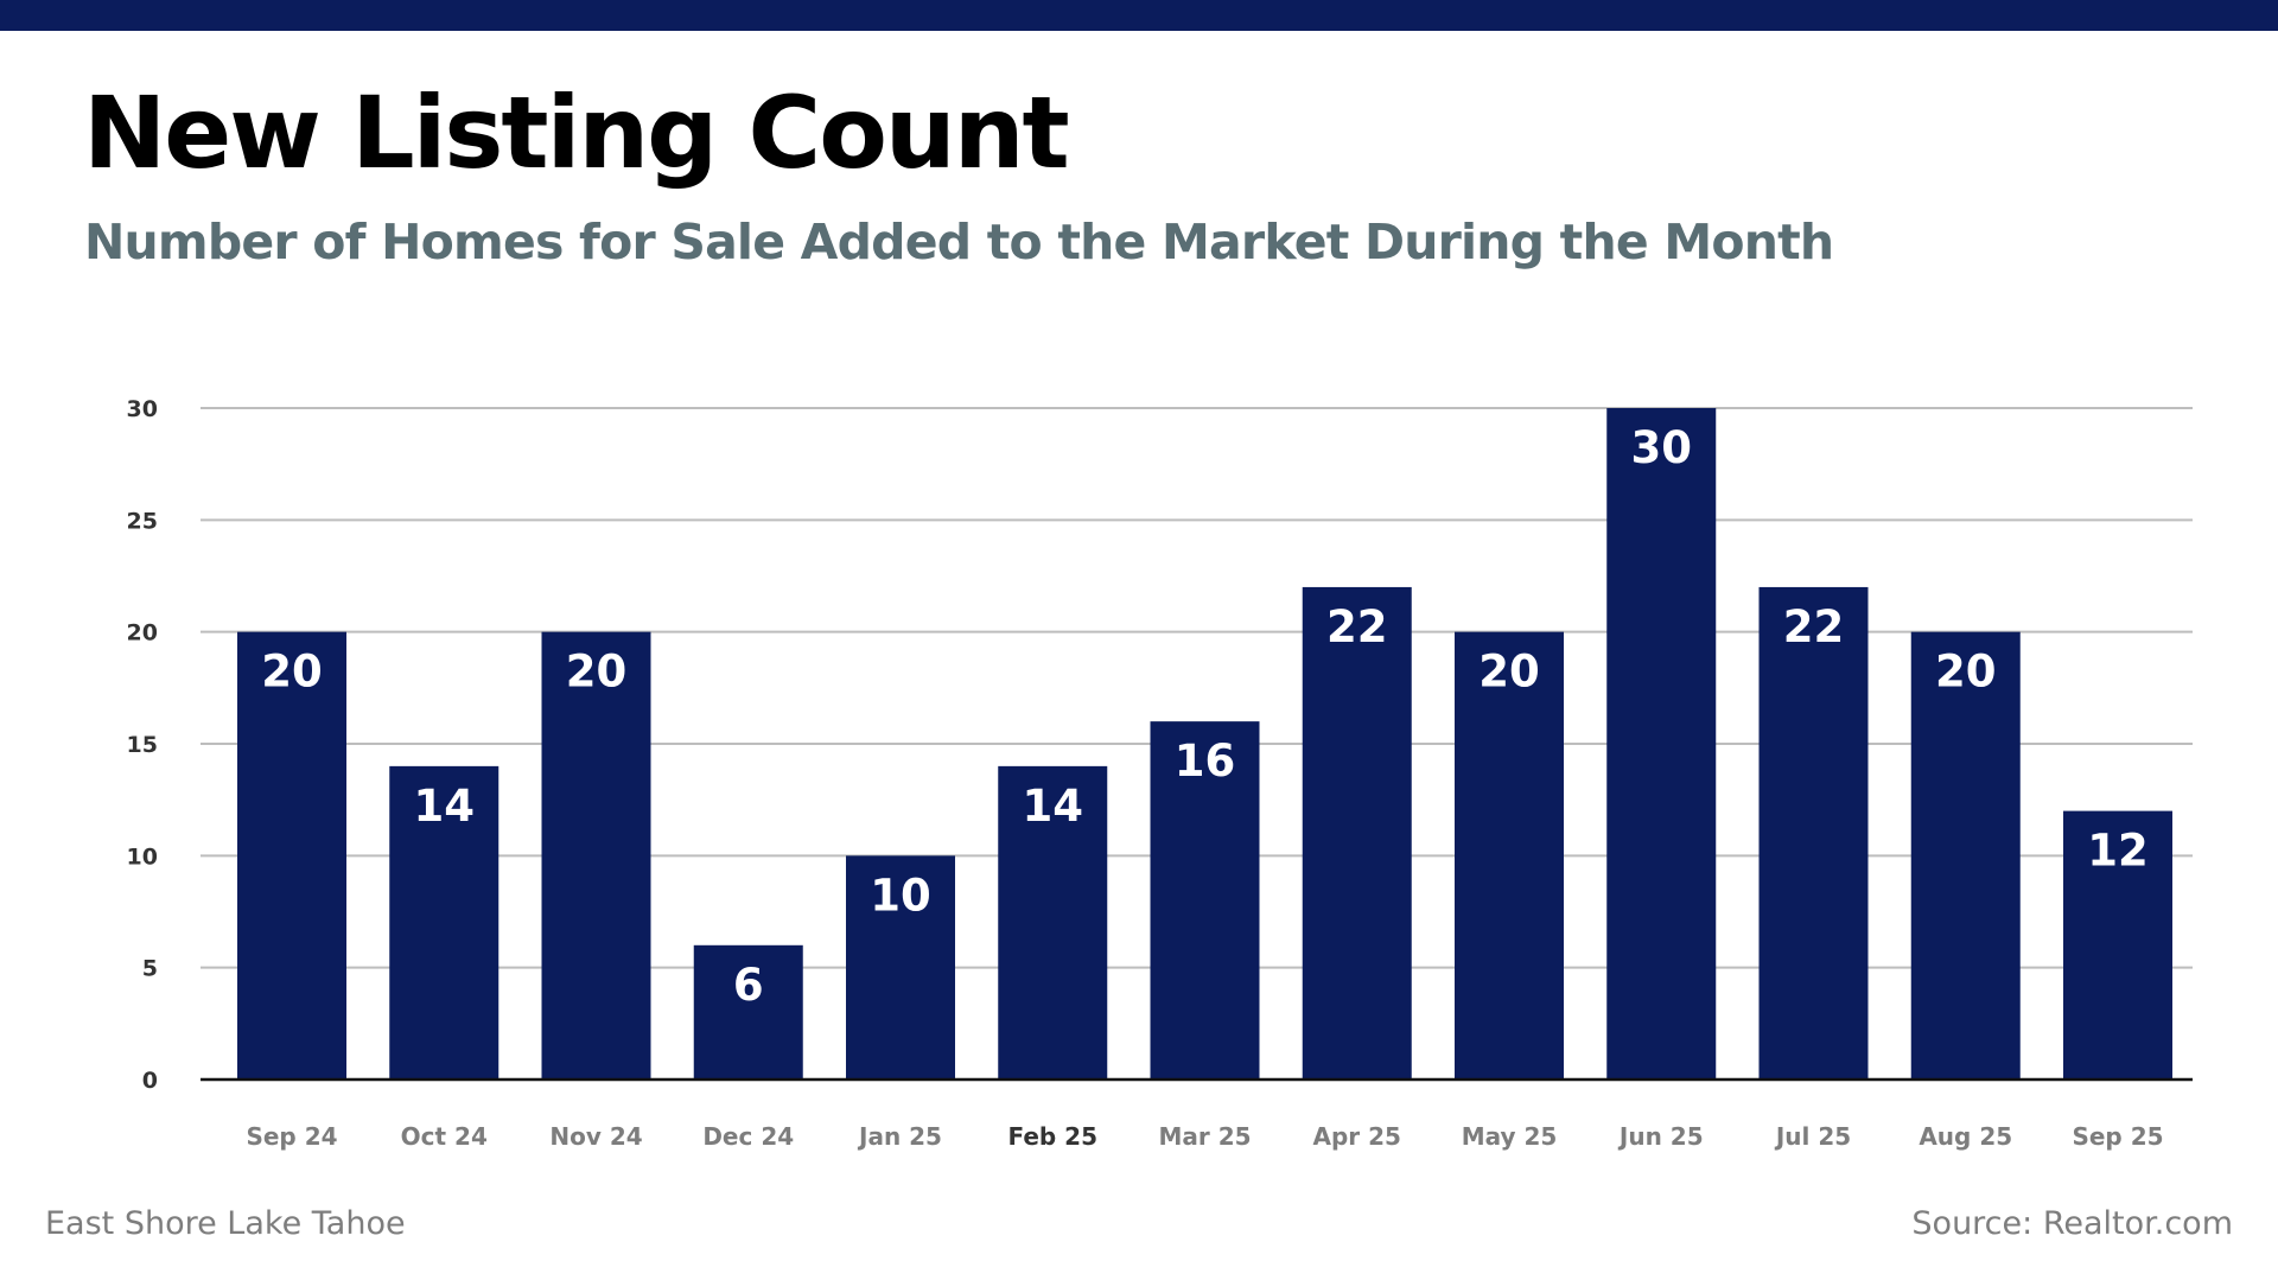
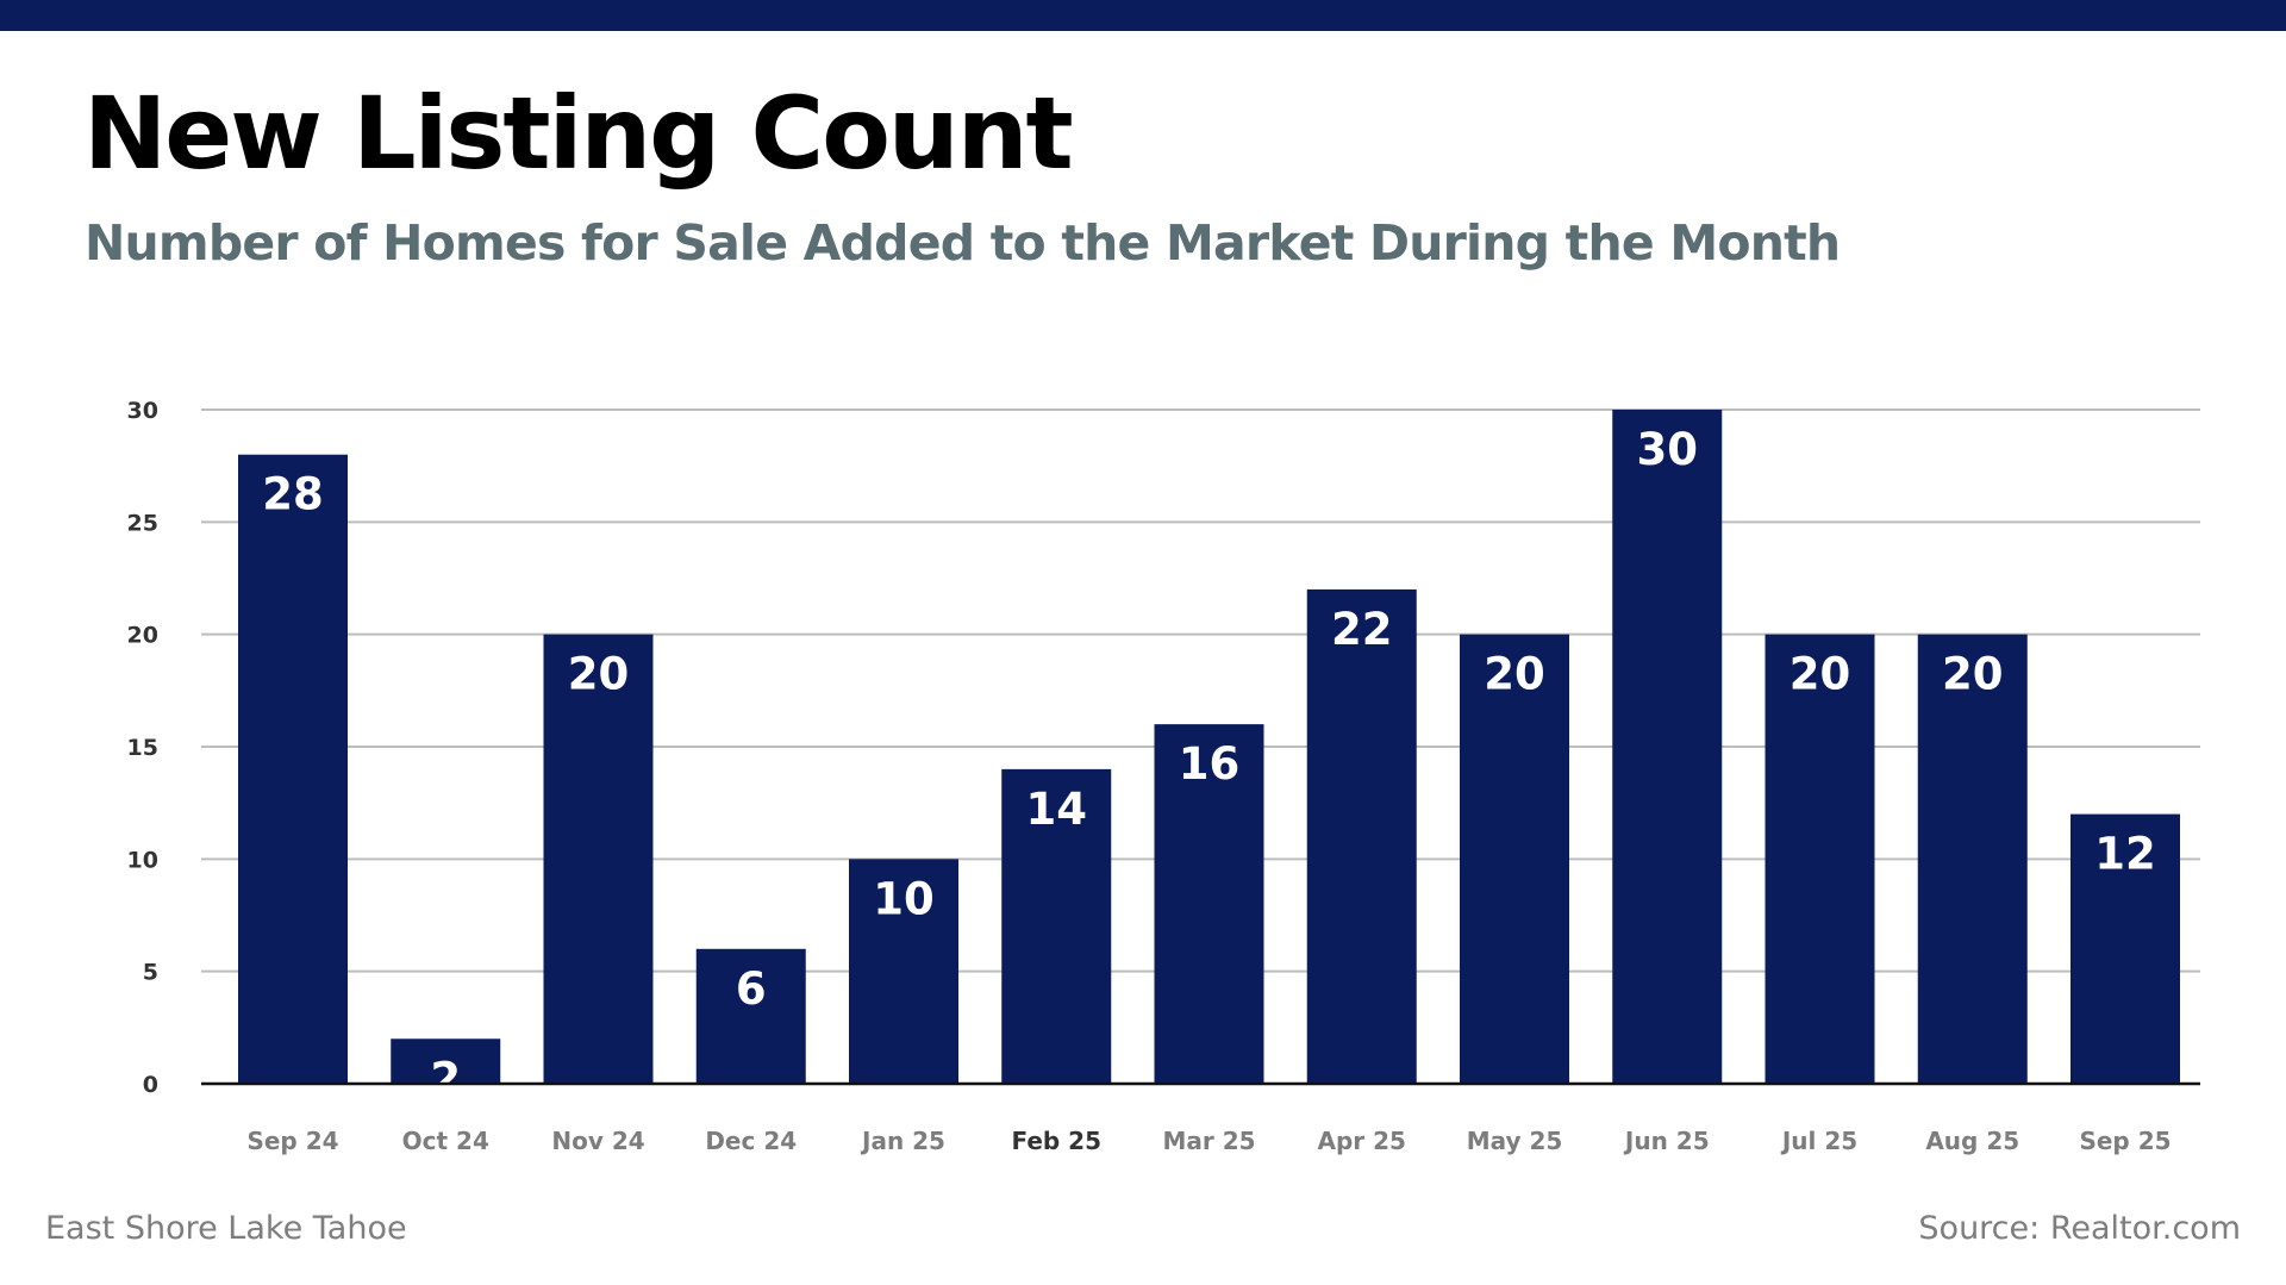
Sep 24: 20 -> 28
Oct 24: 14 -> 2
Jul 25: 22 -> 20
